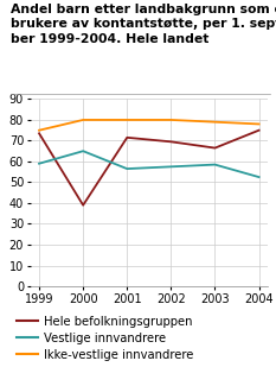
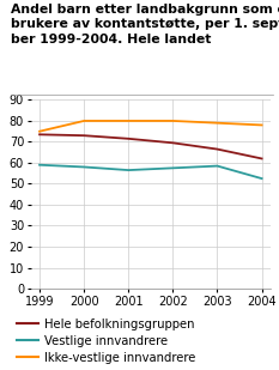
Hele befolkningsgruppen/2000: 39 -> 73
Vestlige innvandrere/2000: 65 -> 58
Hele befolkningsgruppen/2004: 75 -> 62
